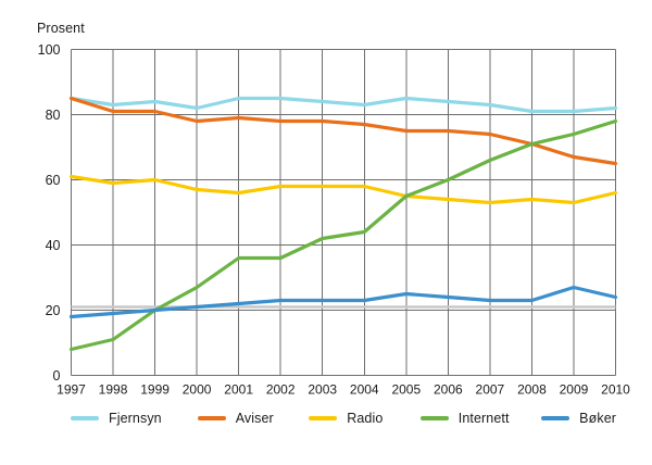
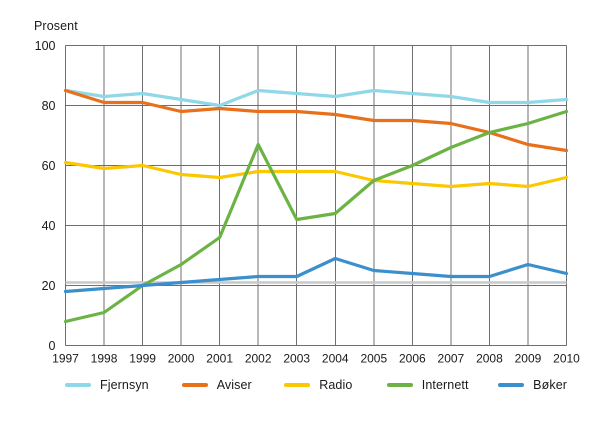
Fjernsyn/2001: 85 -> 80
Internett/2002: 36 -> 67
Bøker/2004: 23 -> 29
